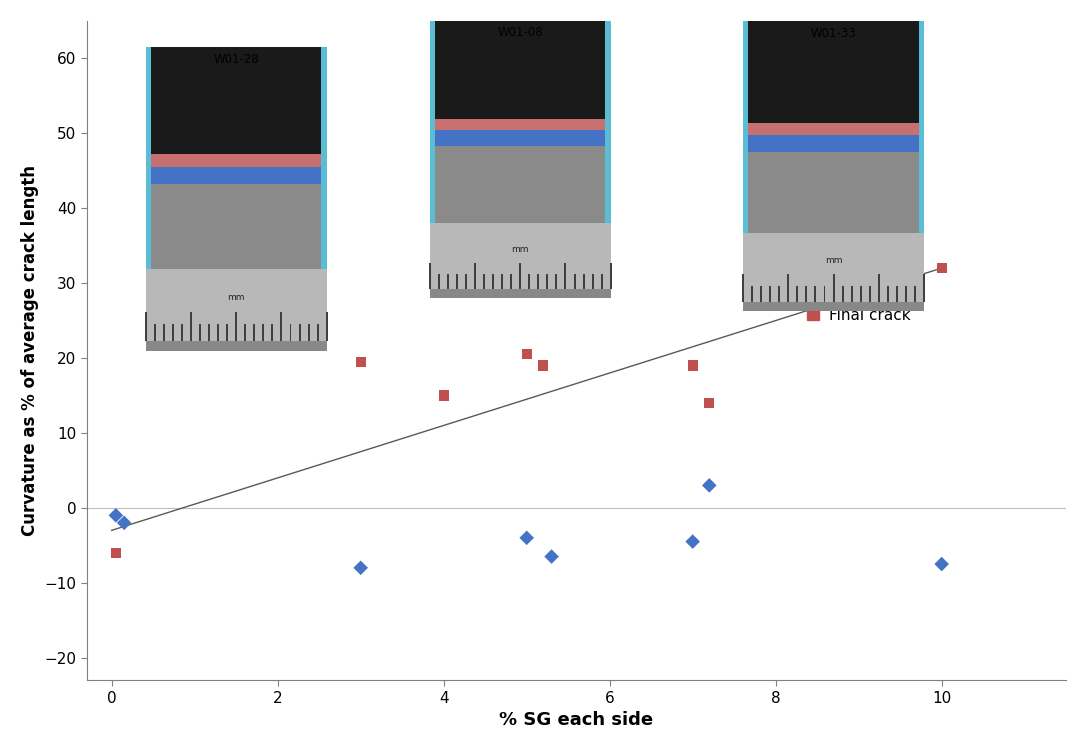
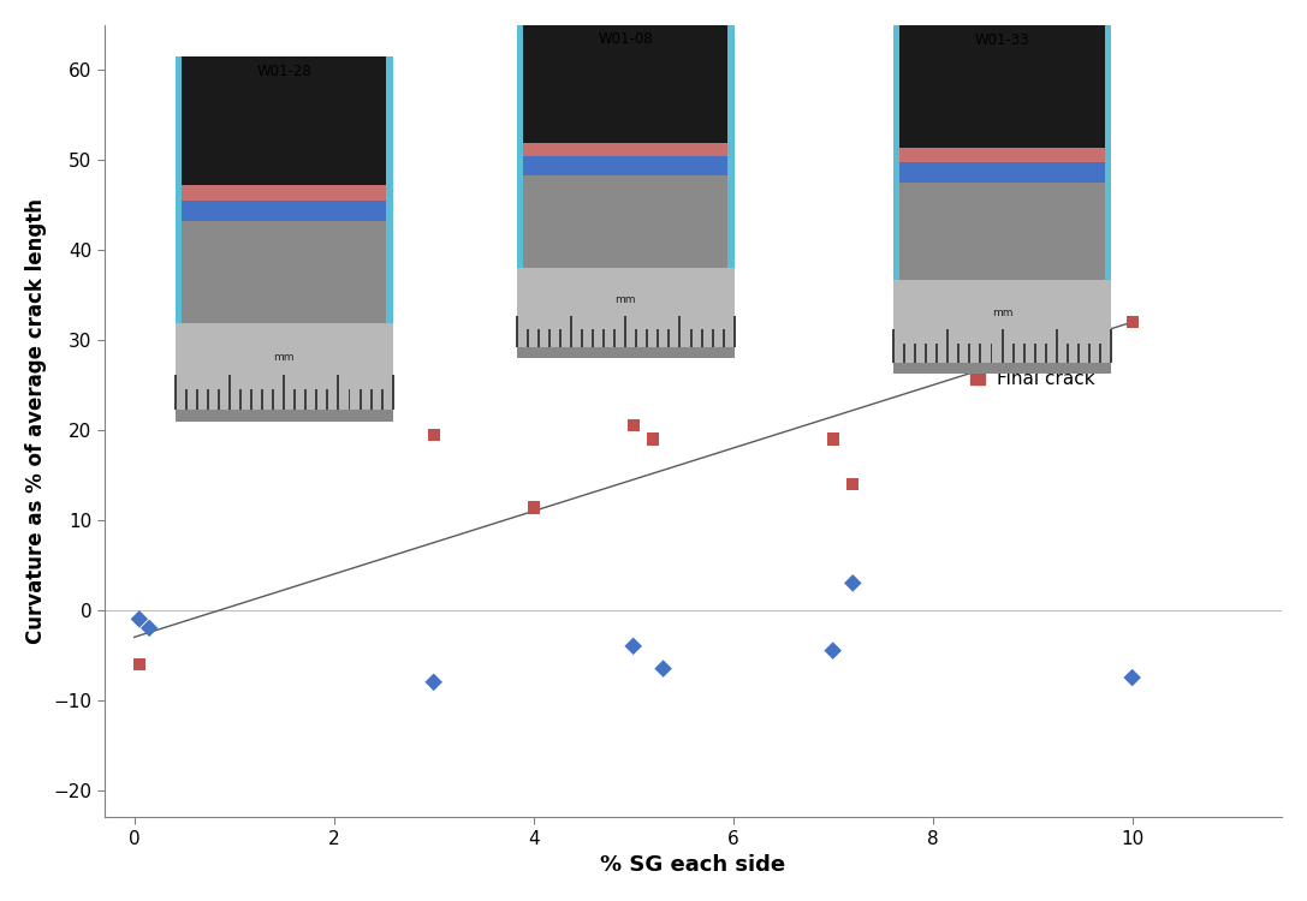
Final crack/4: 15.0 -> 11.4
